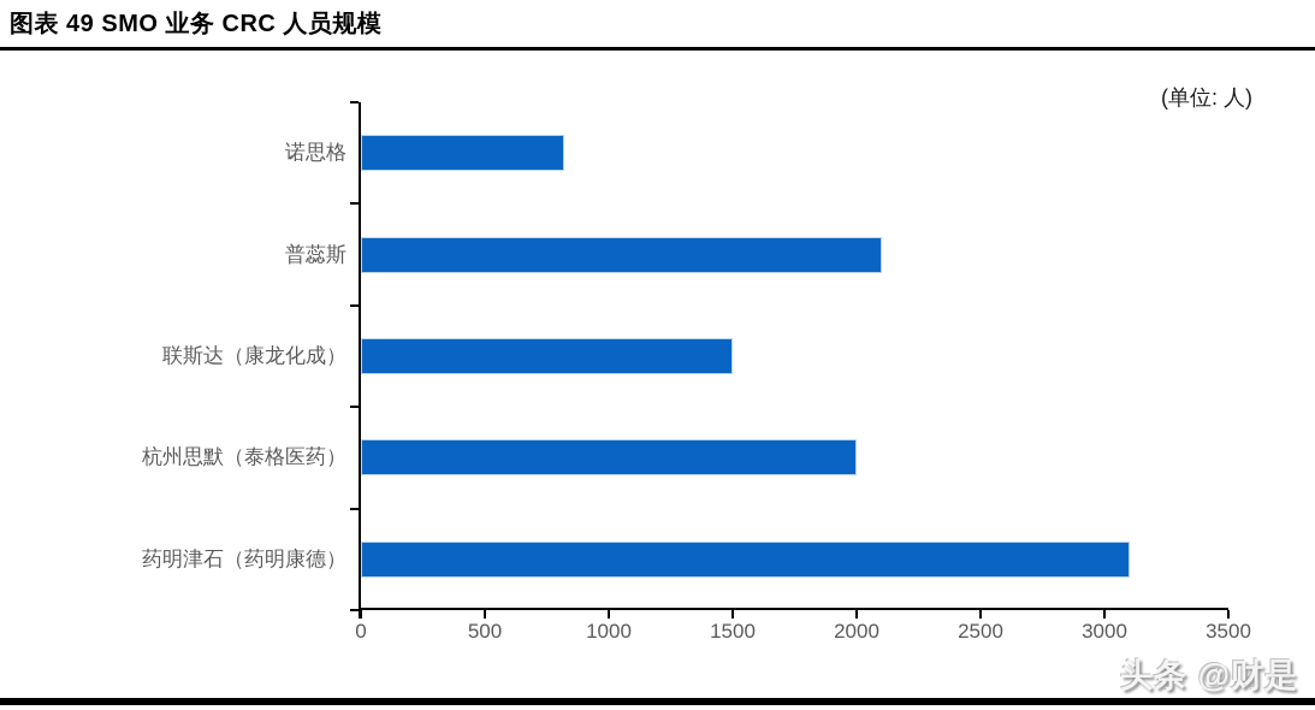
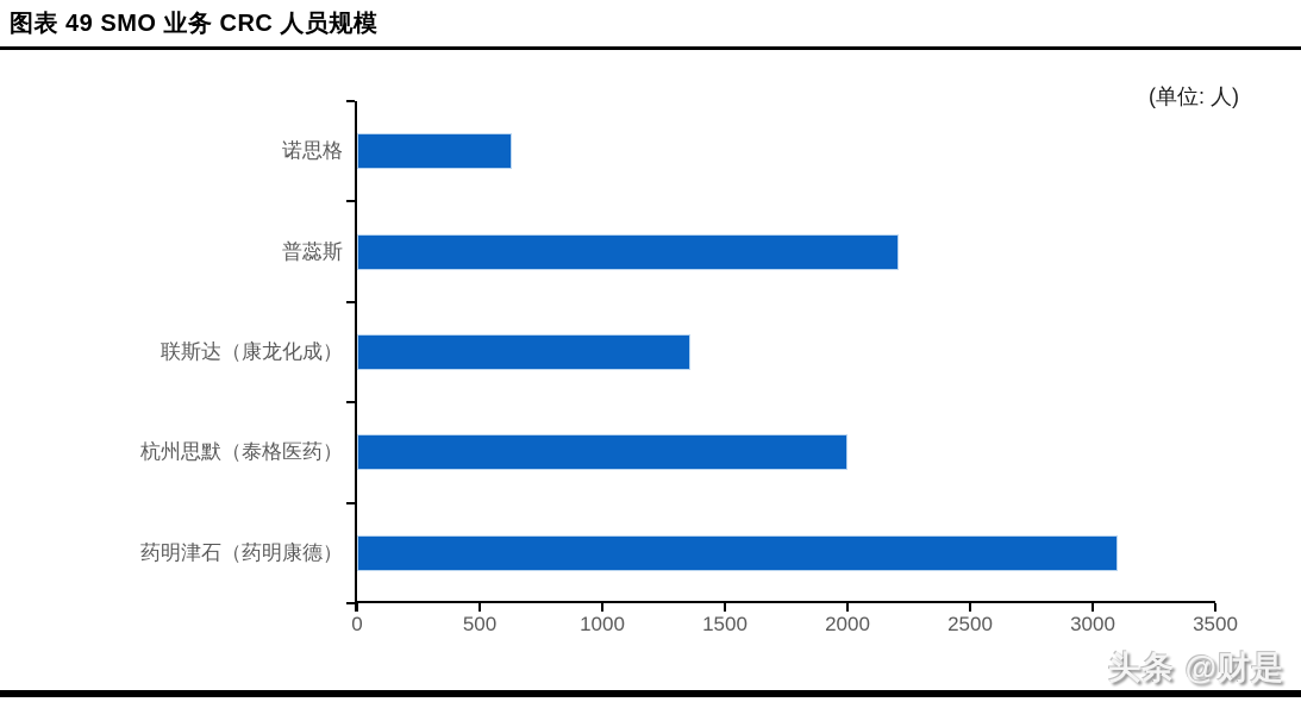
诺思格: 820 -> 630
普蕊斯: 2100 -> 2210
联斯达（康龙化成）: 1500 -> 1360
